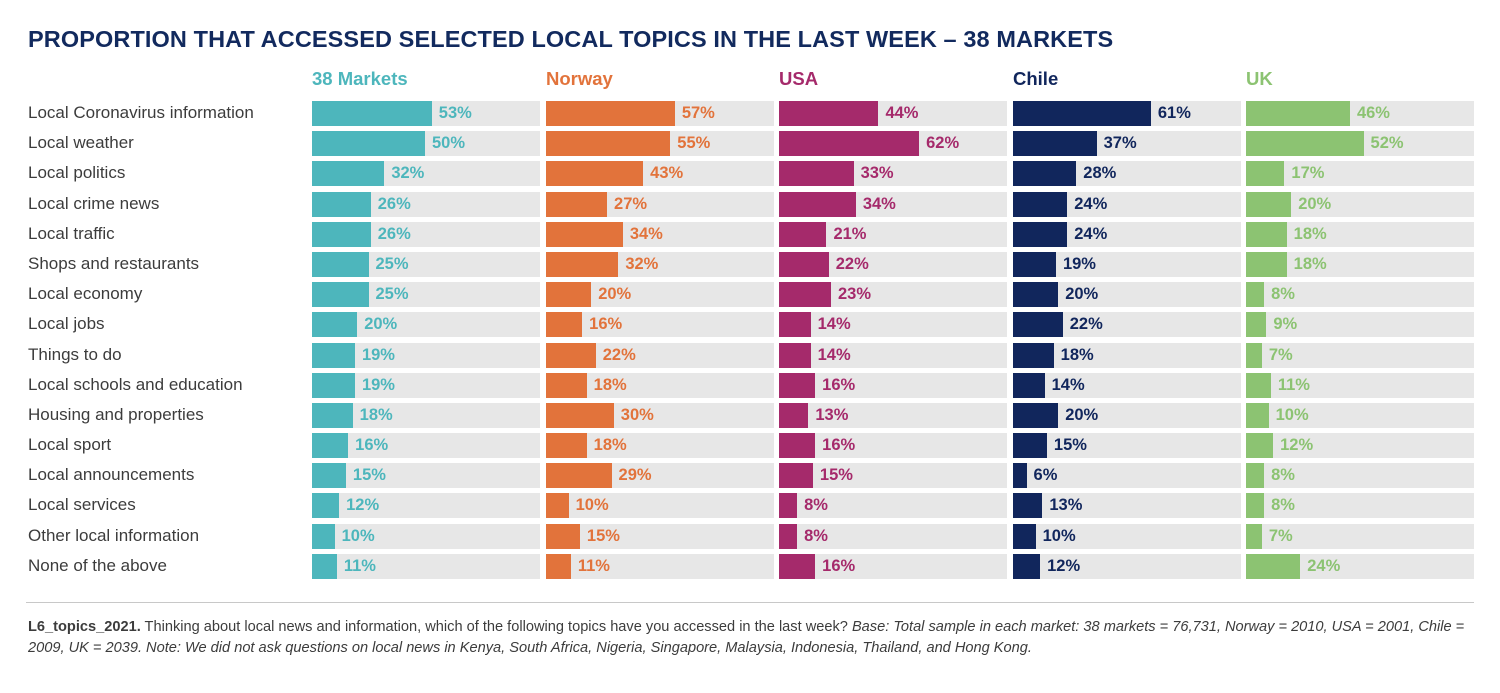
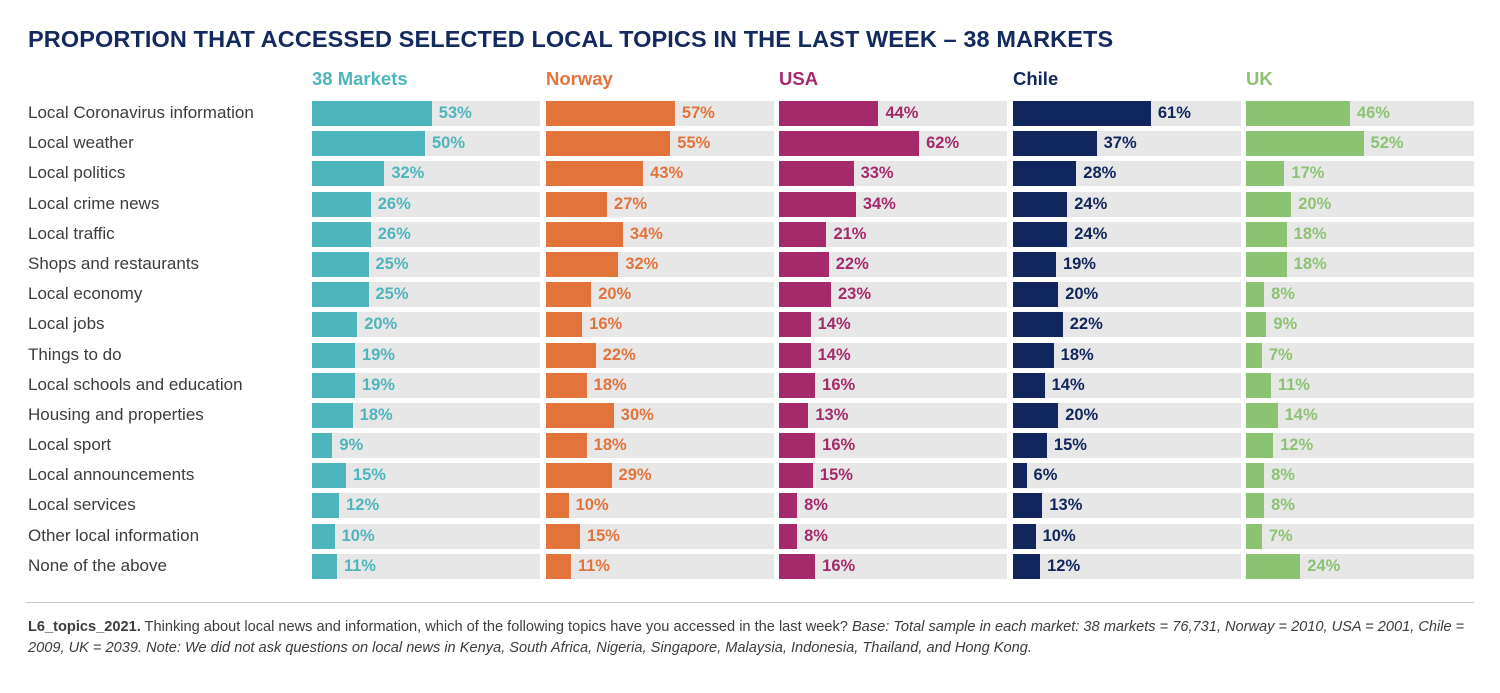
UK/Housing and properties: 10% -> 14%
38 Markets/Local sport: 16% -> 9%
